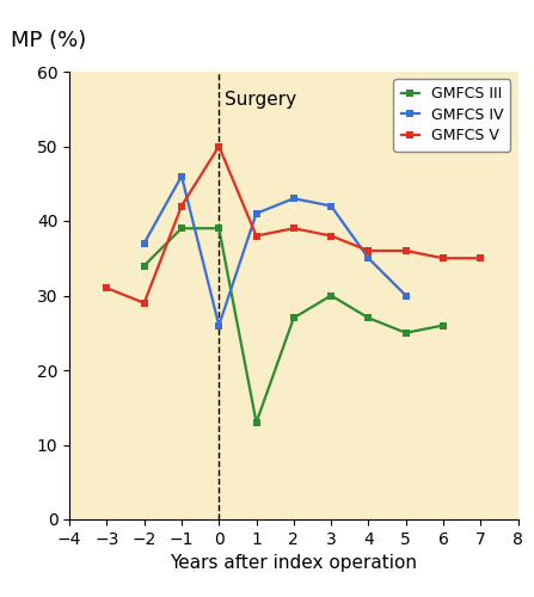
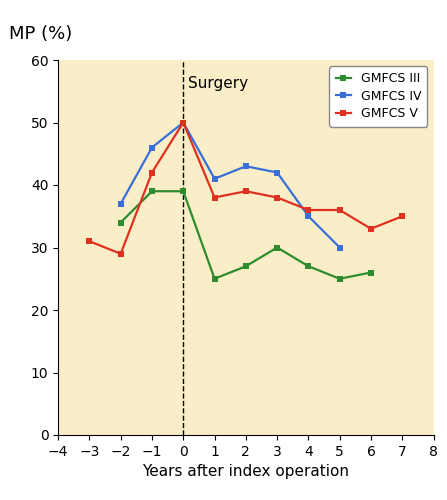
GMFCS IV/0: 26 -> 50
GMFCS III/1: 13 -> 25
GMFCS V/6: 35 -> 33
